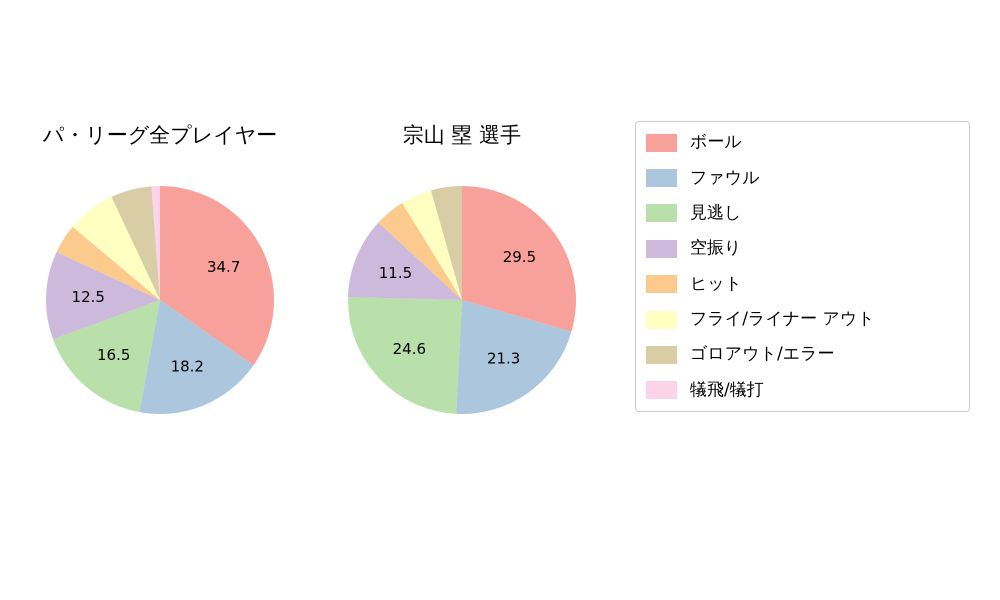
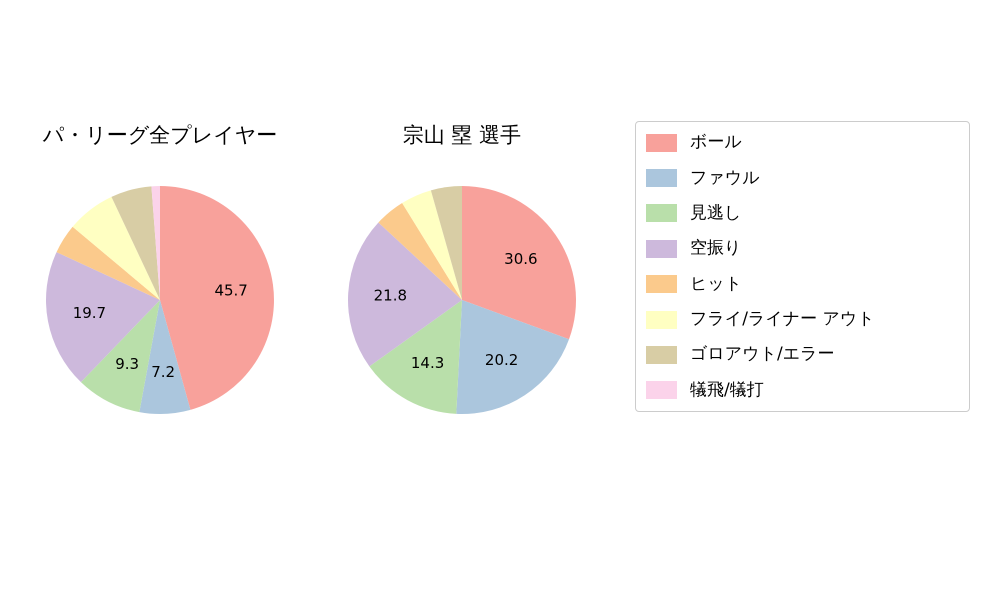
パ・リーグ全プレイヤー/ボール: 34.7 -> 45.7
パ・リーグ全プレイヤー/ファウル: 18.2 -> 7.2
パ・リーグ全プレイヤー/見逃し: 16.5 -> 9.3
パ・リーグ全プレイヤー/空振り: 12.5 -> 19.7
宗山 塁 選手/ボール: 29.5 -> 30.6
宗山 塁 選手/ファウル: 21.3 -> 20.2
宗山 塁 選手/見逃し: 24.6 -> 14.3
宗山 塁 選手/空振り: 11.5 -> 21.8
